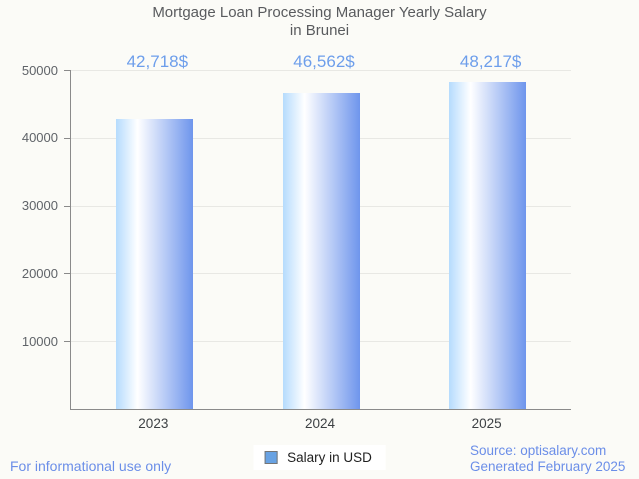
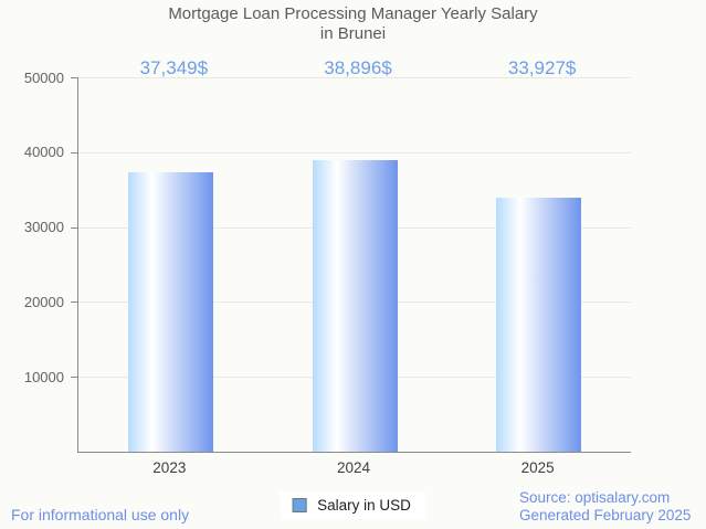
2023: 42,718 -> 37,349
2024: 46,562 -> 38,896
2025: 48,217 -> 33,927
